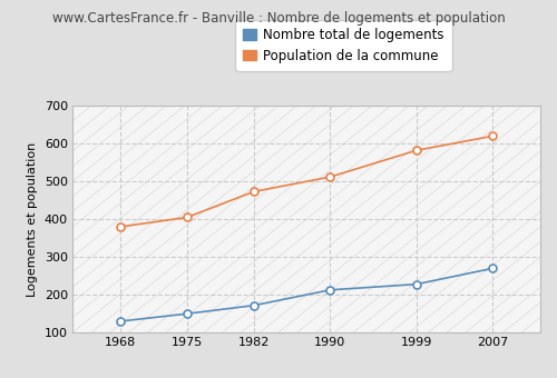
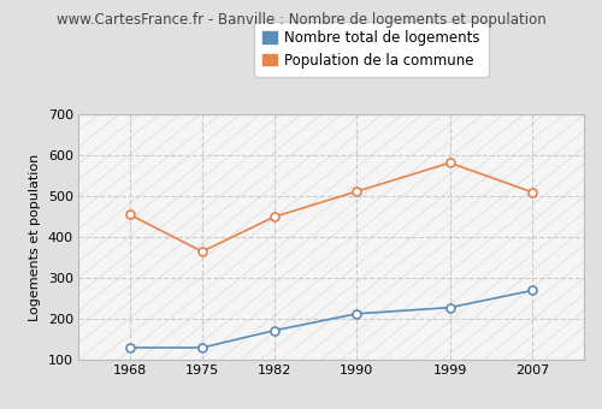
Population de la commune/1968: 380 -> 455
Nombre total de logements/1975: 150 -> 130
Population de la commune/1975: 405 -> 365
Population de la commune/1982: 473 -> 450
Population de la commune/2007: 620 -> 510
